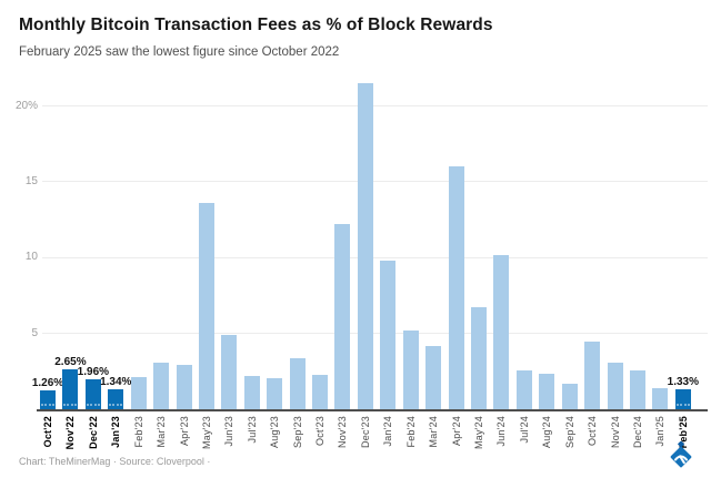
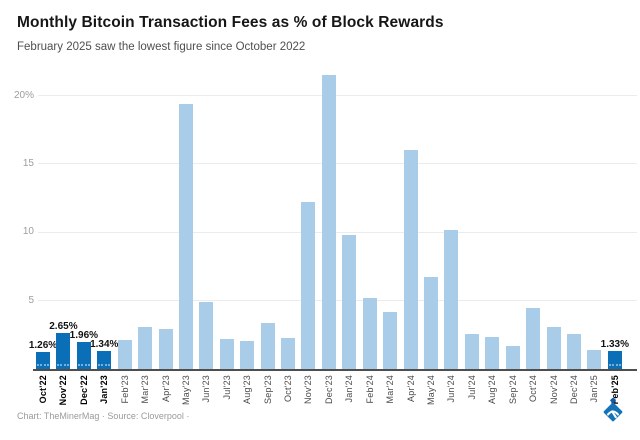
May'23: 13.6% -> 19.4%
